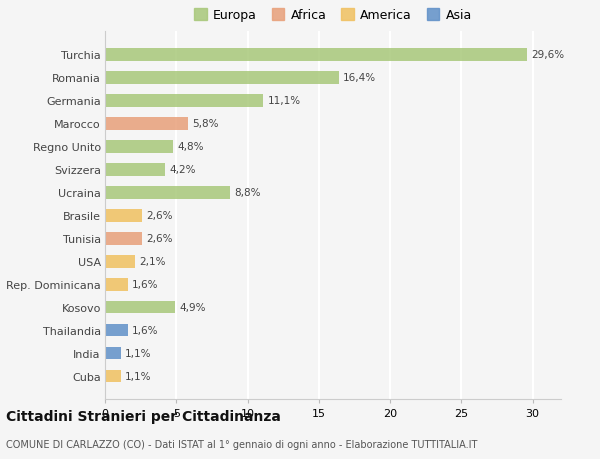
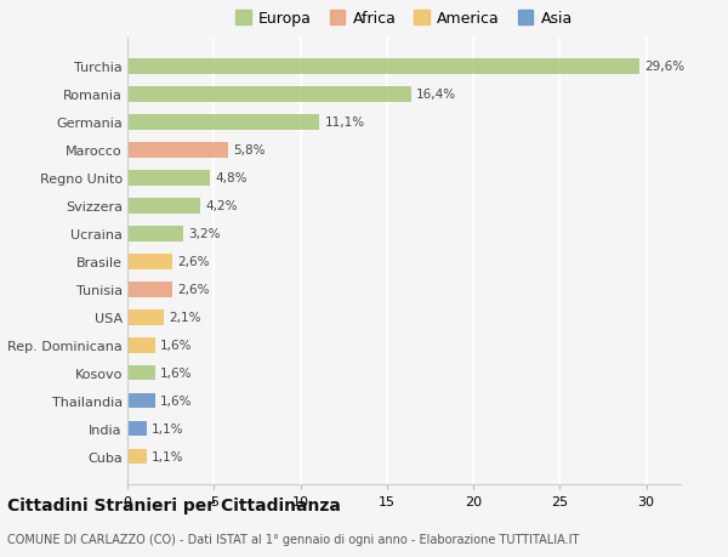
Ucraina: 8,8% -> 3,2%
Kosovo: 4,9% -> 1,6%
